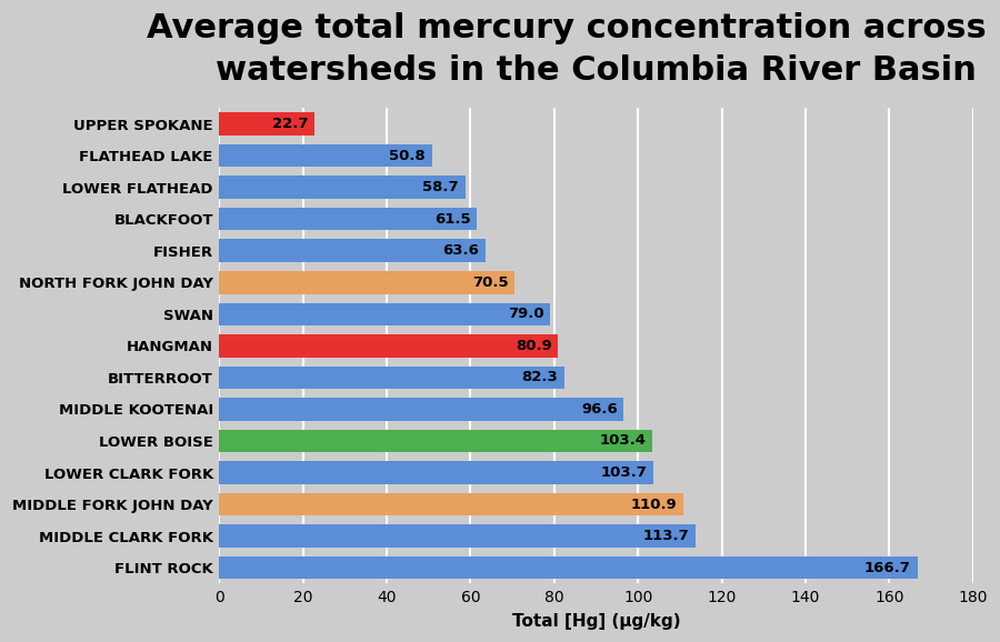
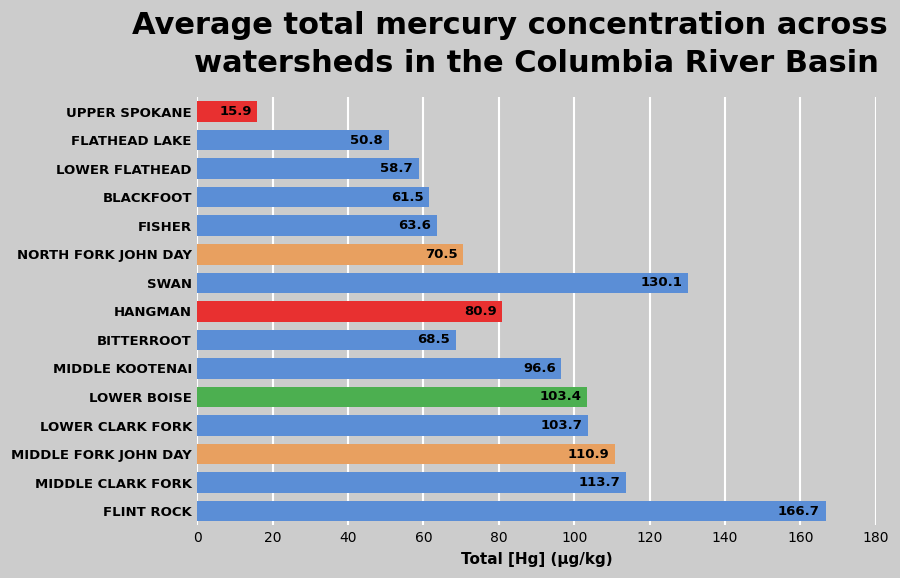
UPPER SPOKANE: 22.7 -> 15.9
SWAN: 79.0 -> 130.1
BITTERROOT: 82.3 -> 68.5
